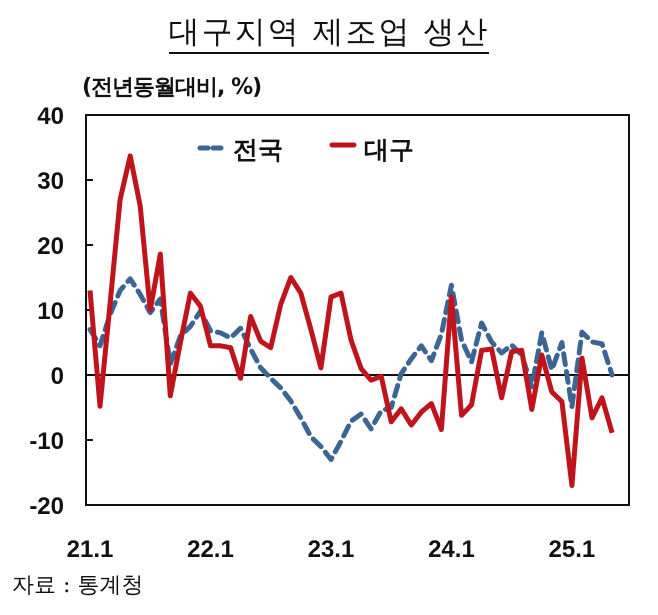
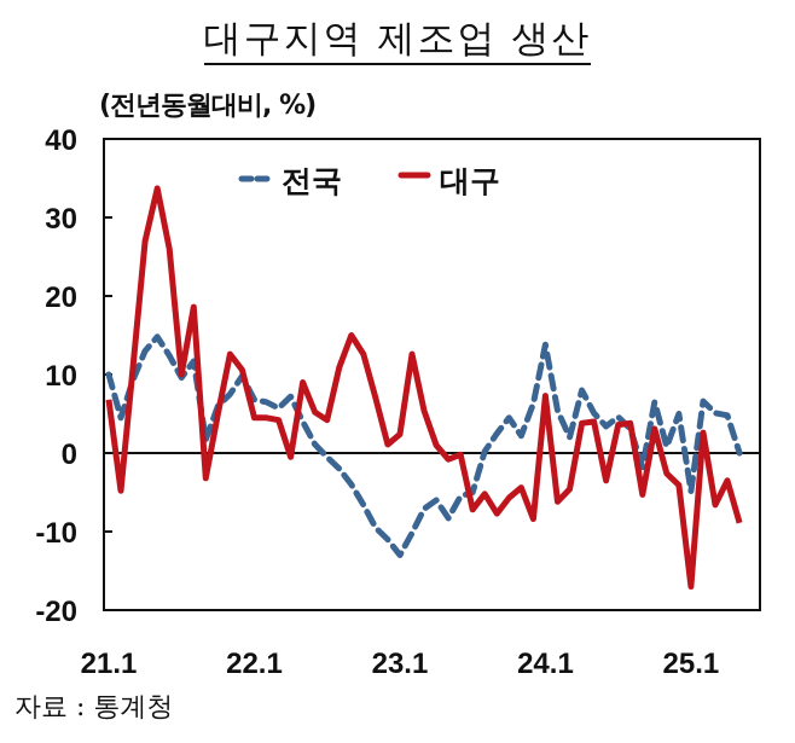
전국/21.1: 7 -> 10
대구/21.1: 13 -> 7
대구/23.1: 12 -> 2
대구/24.1: 12 -> 7
